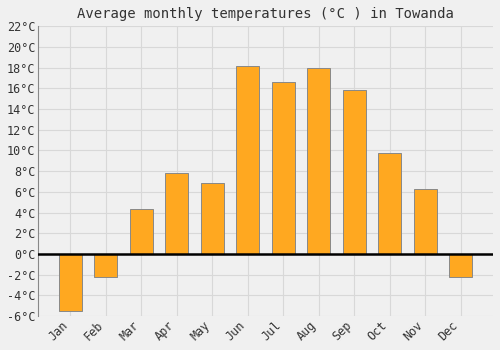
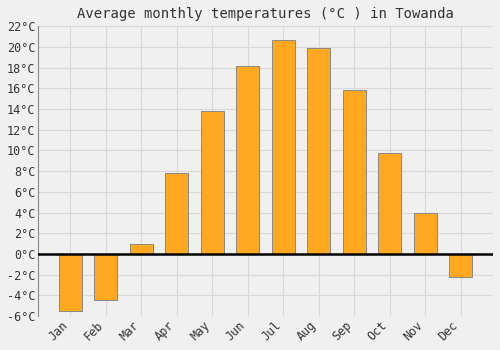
Feb: -2.2°C -> -4.5°C
Mar: 4.3°C -> 1.0°C
May: 6.9°C -> 13.8°C
Jul: 16.6°C -> 20.7°C
Aug: 18.0°C -> 19.9°C
Nov: 6.3°C -> 4.0°C
